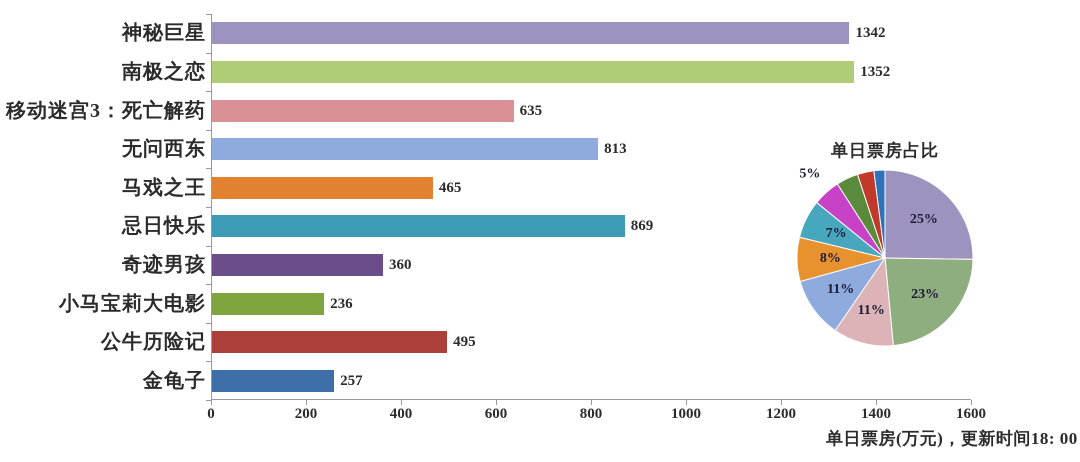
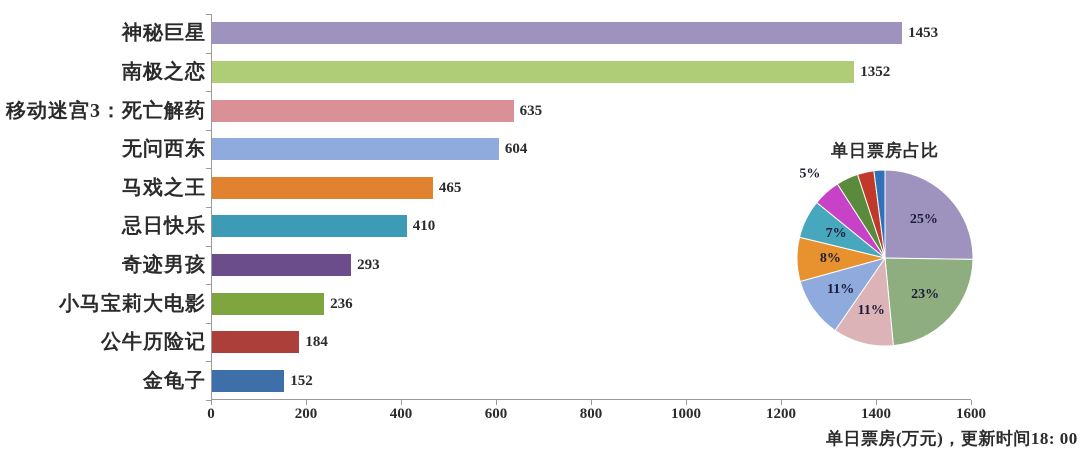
神秘巨星: 1342 -> 1453
无问西东: 813 -> 604
忌日快乐: 869 -> 410
奇迹男孩: 360 -> 293
公牛历险记: 495 -> 184
金龟子: 257 -> 152
